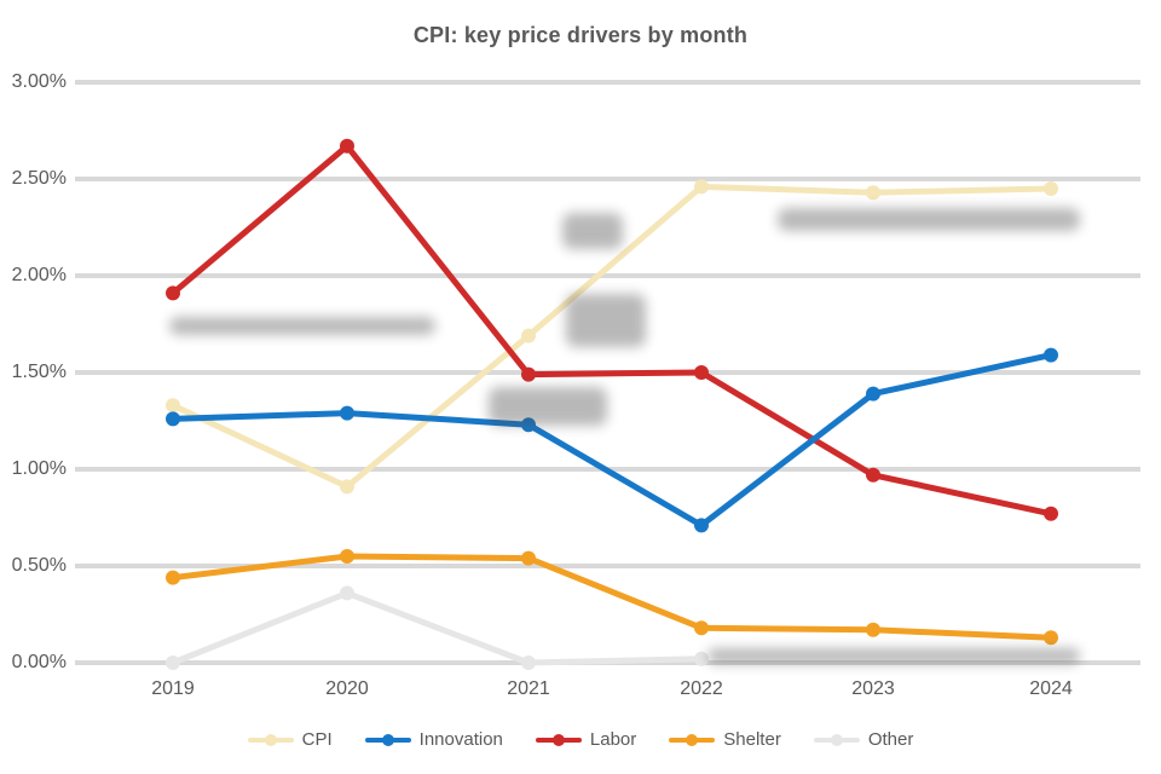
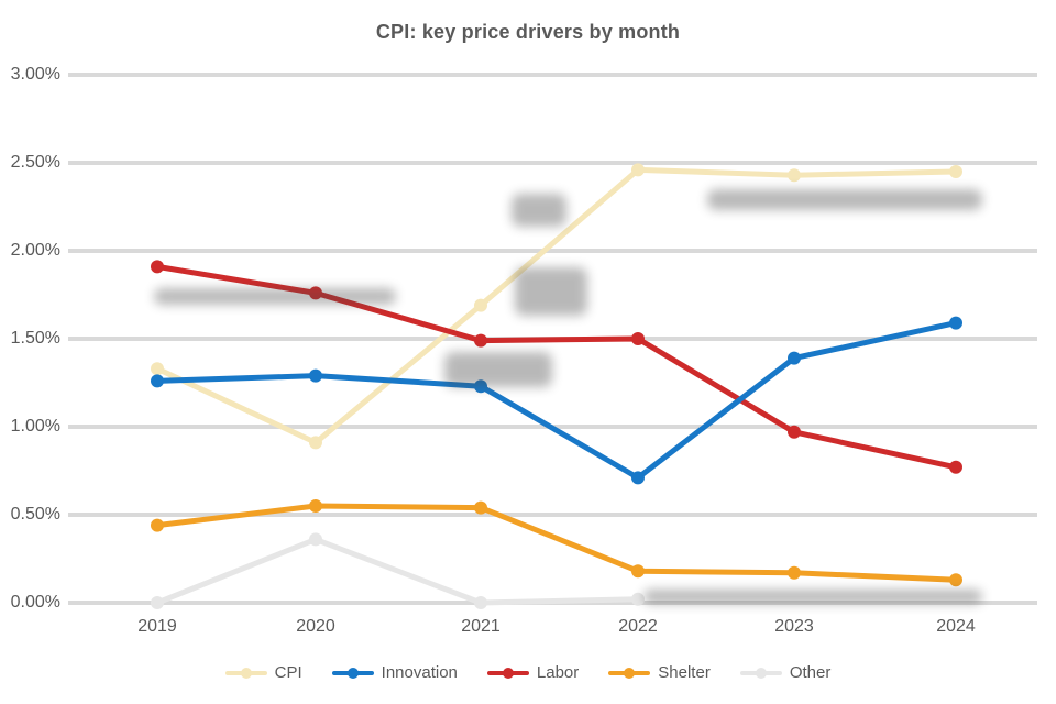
Labor/2020: 2.67% -> 1.76%
